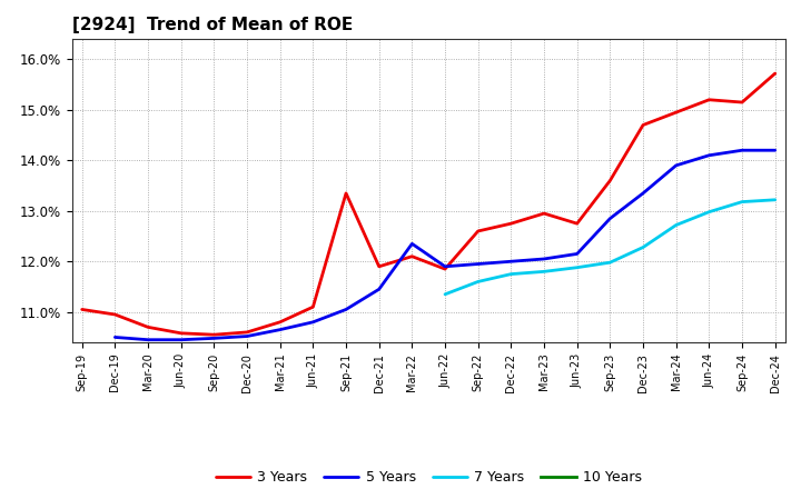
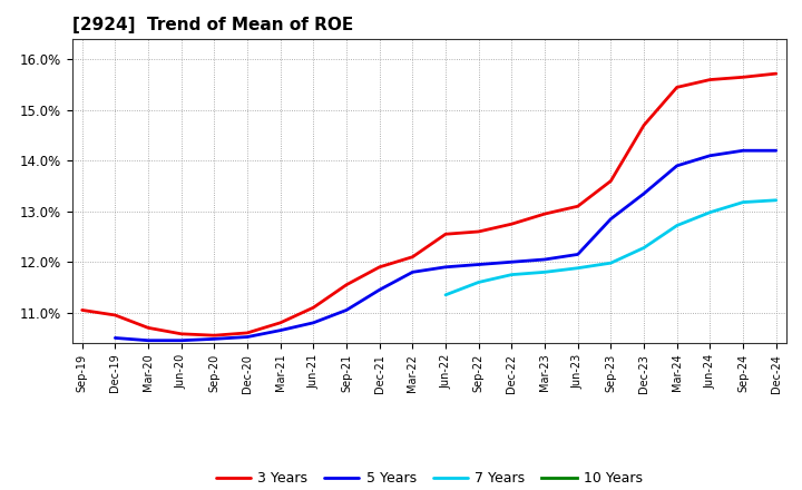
3 Years/Sep-21: 13.35% -> 11.55%
5 Years/Mar-22: 12.35% -> 11.80%
3 Years/Jun-22: 11.85% -> 12.55%
3 Years/Jun-23: 12.75% -> 13.10%
3 Years/Mar-24: 14.95% -> 15.45%
3 Years/Jun-24: 15.20% -> 15.60%
3 Years/Sep-24: 15.15% -> 15.65%
